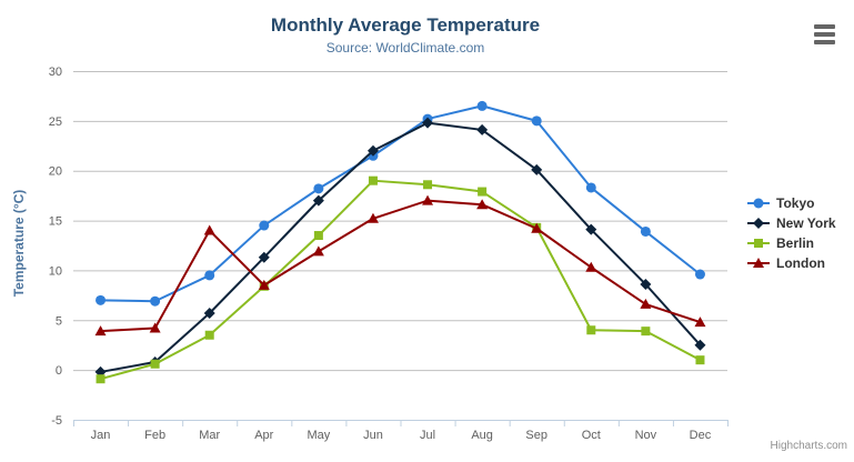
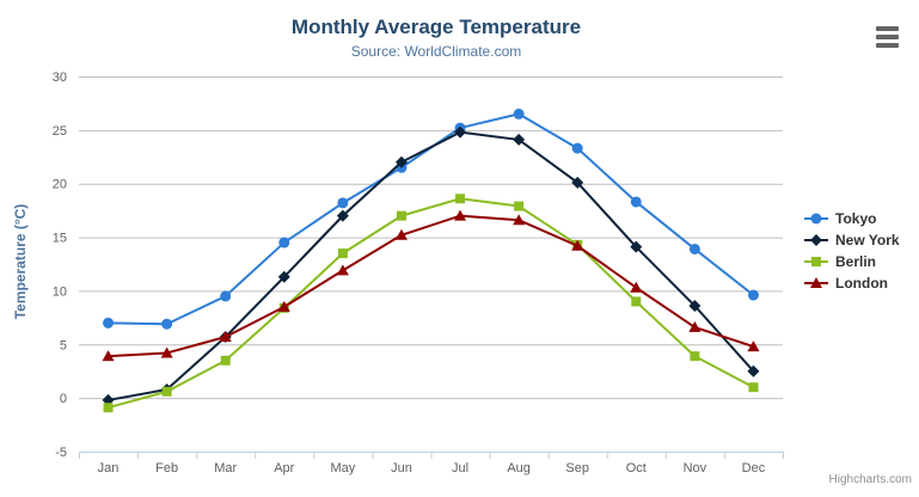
London/Mar: 14 -> 6
Berlin/Jun: 19 -> 17
Tokyo/Sep: 25 -> 23
Berlin/Oct: 4 -> 9
